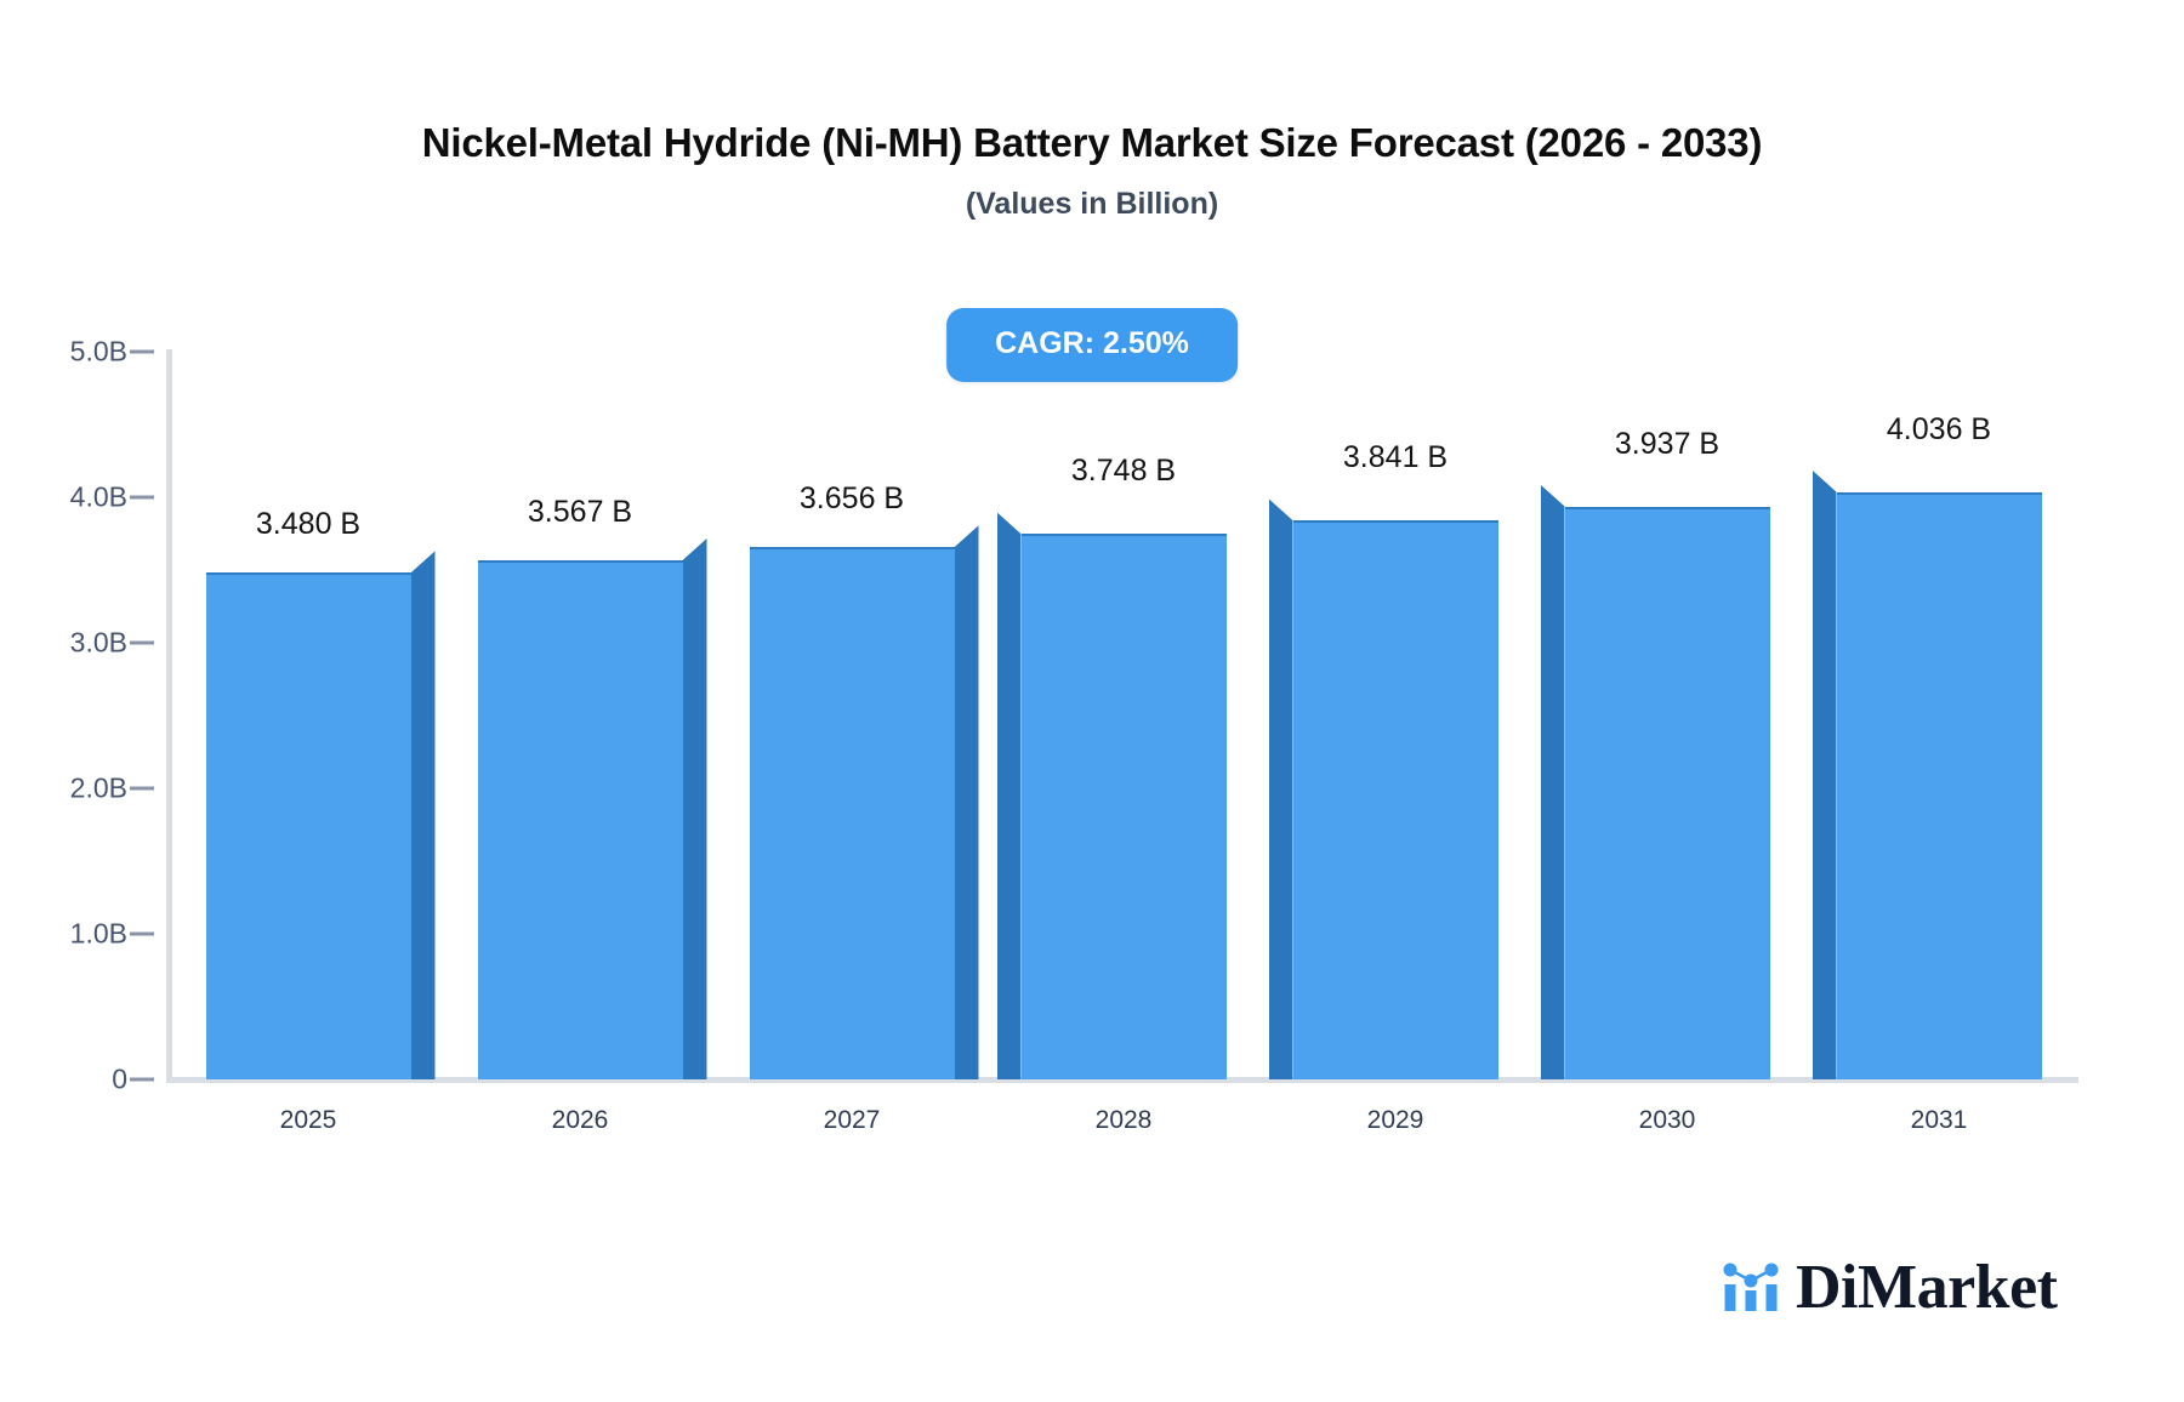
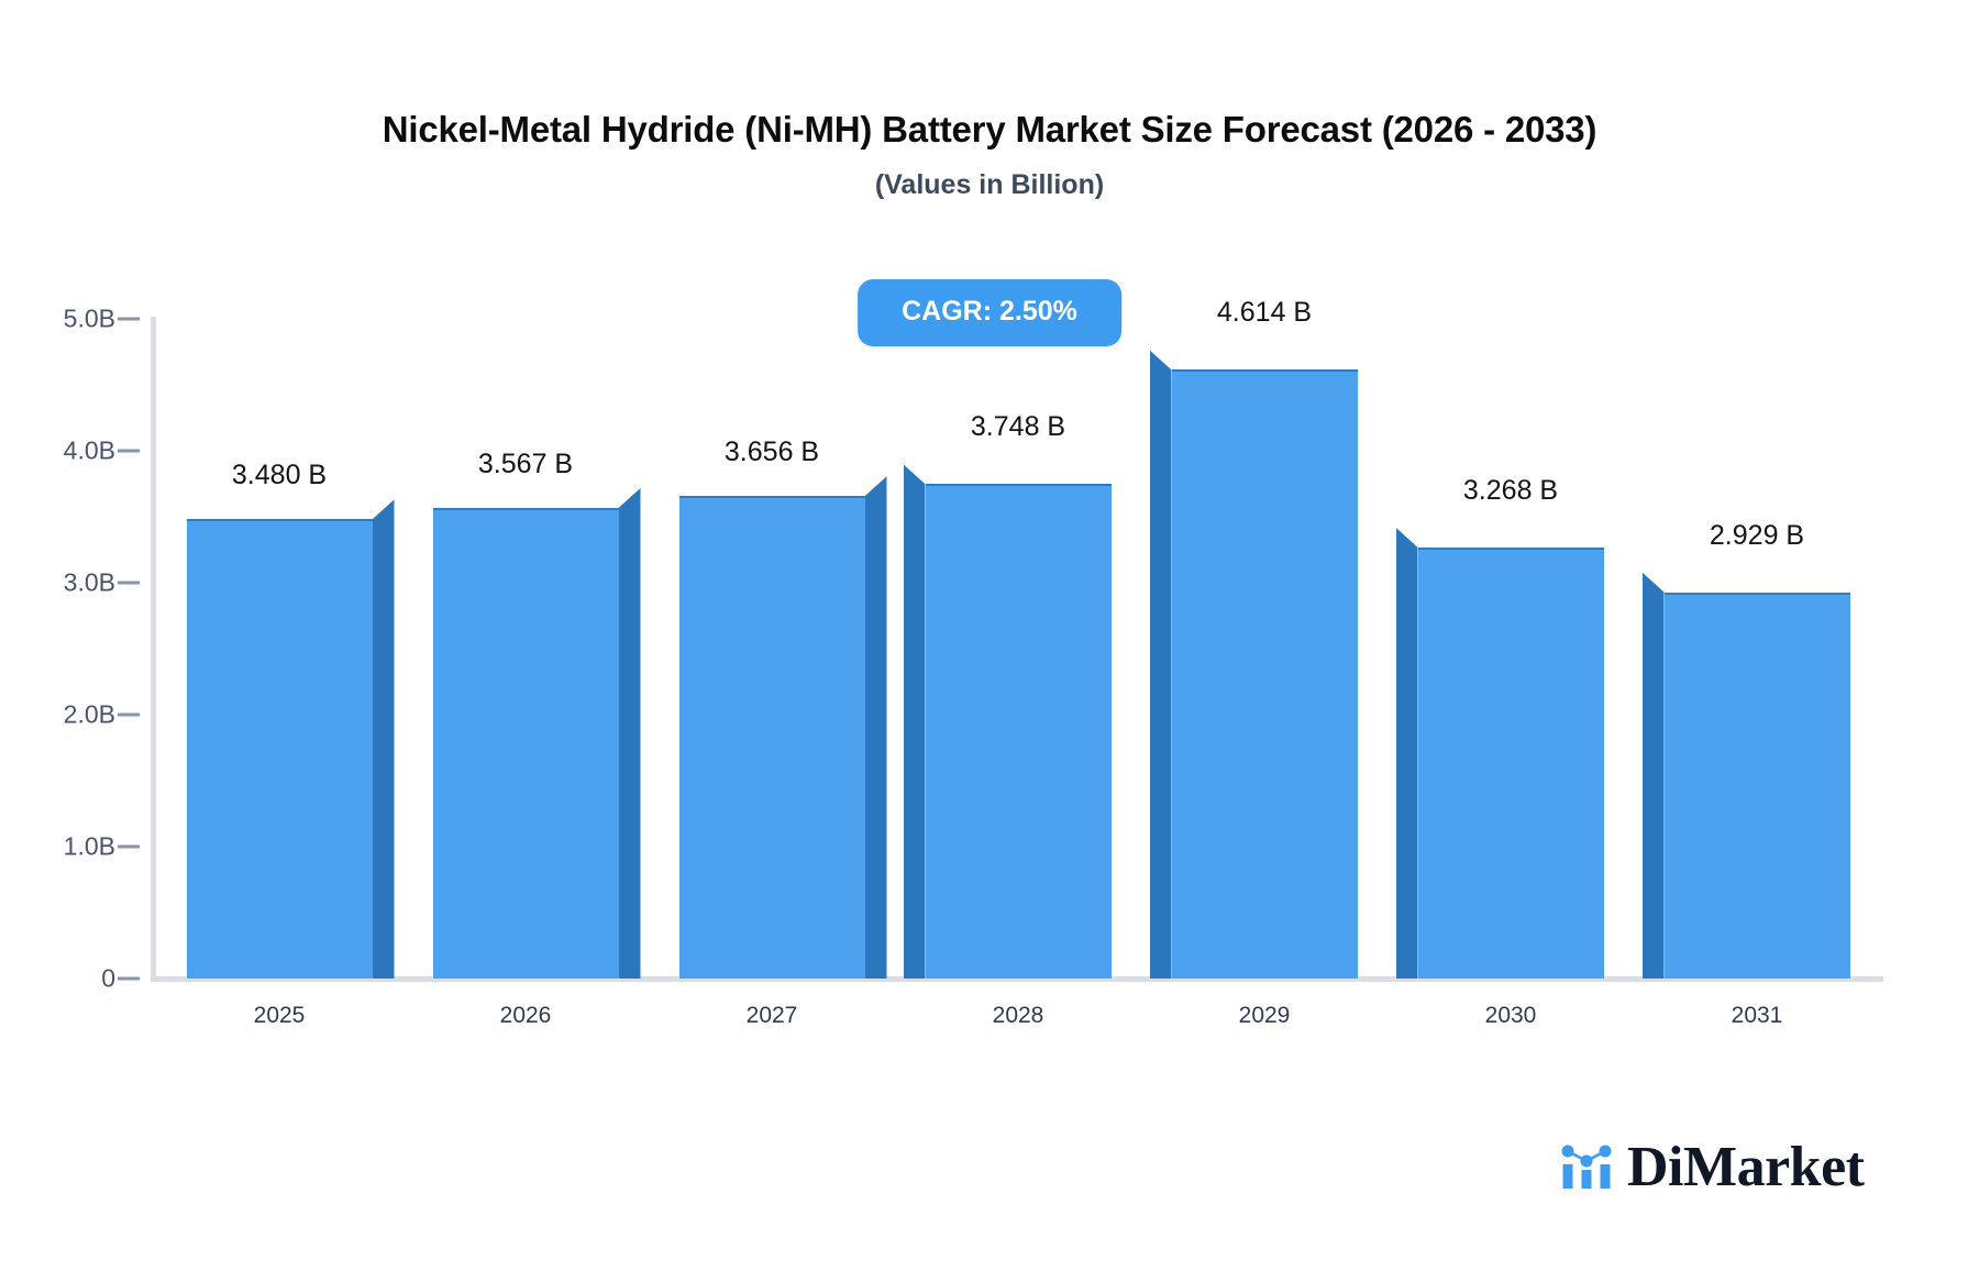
2029: 3.841 -> 4.614
2030: 3.937 -> 3.268
2031: 4.036 -> 2.929
